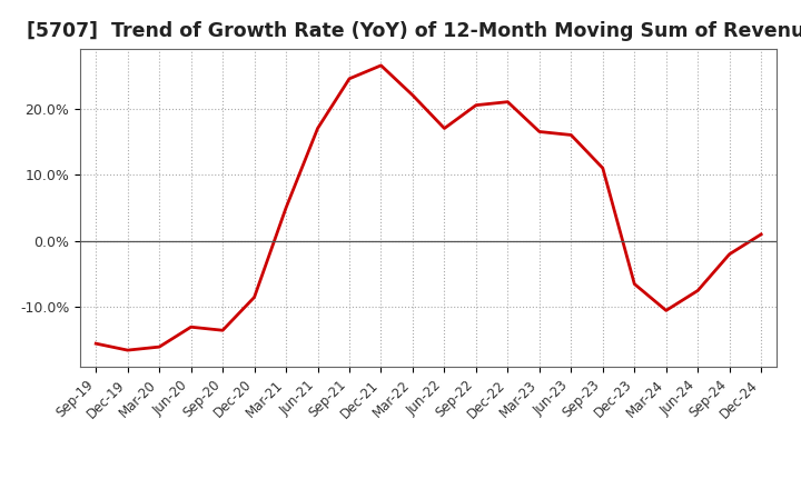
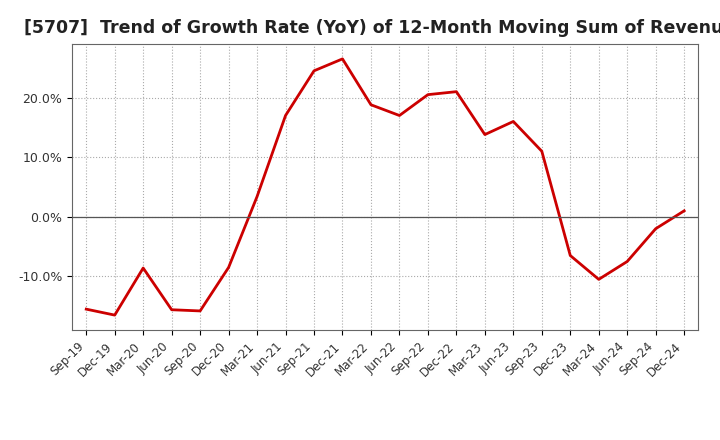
Mar-20: -16.0% -> -8.6%
Jun-20: -13.0% -> -15.6%
Sep-20: -13.5% -> -15.8%
Mar-21: 5.0% -> 3.4%
Mar-22: 22.0% -> 18.8%
Mar-23: 16.5% -> 13.8%
